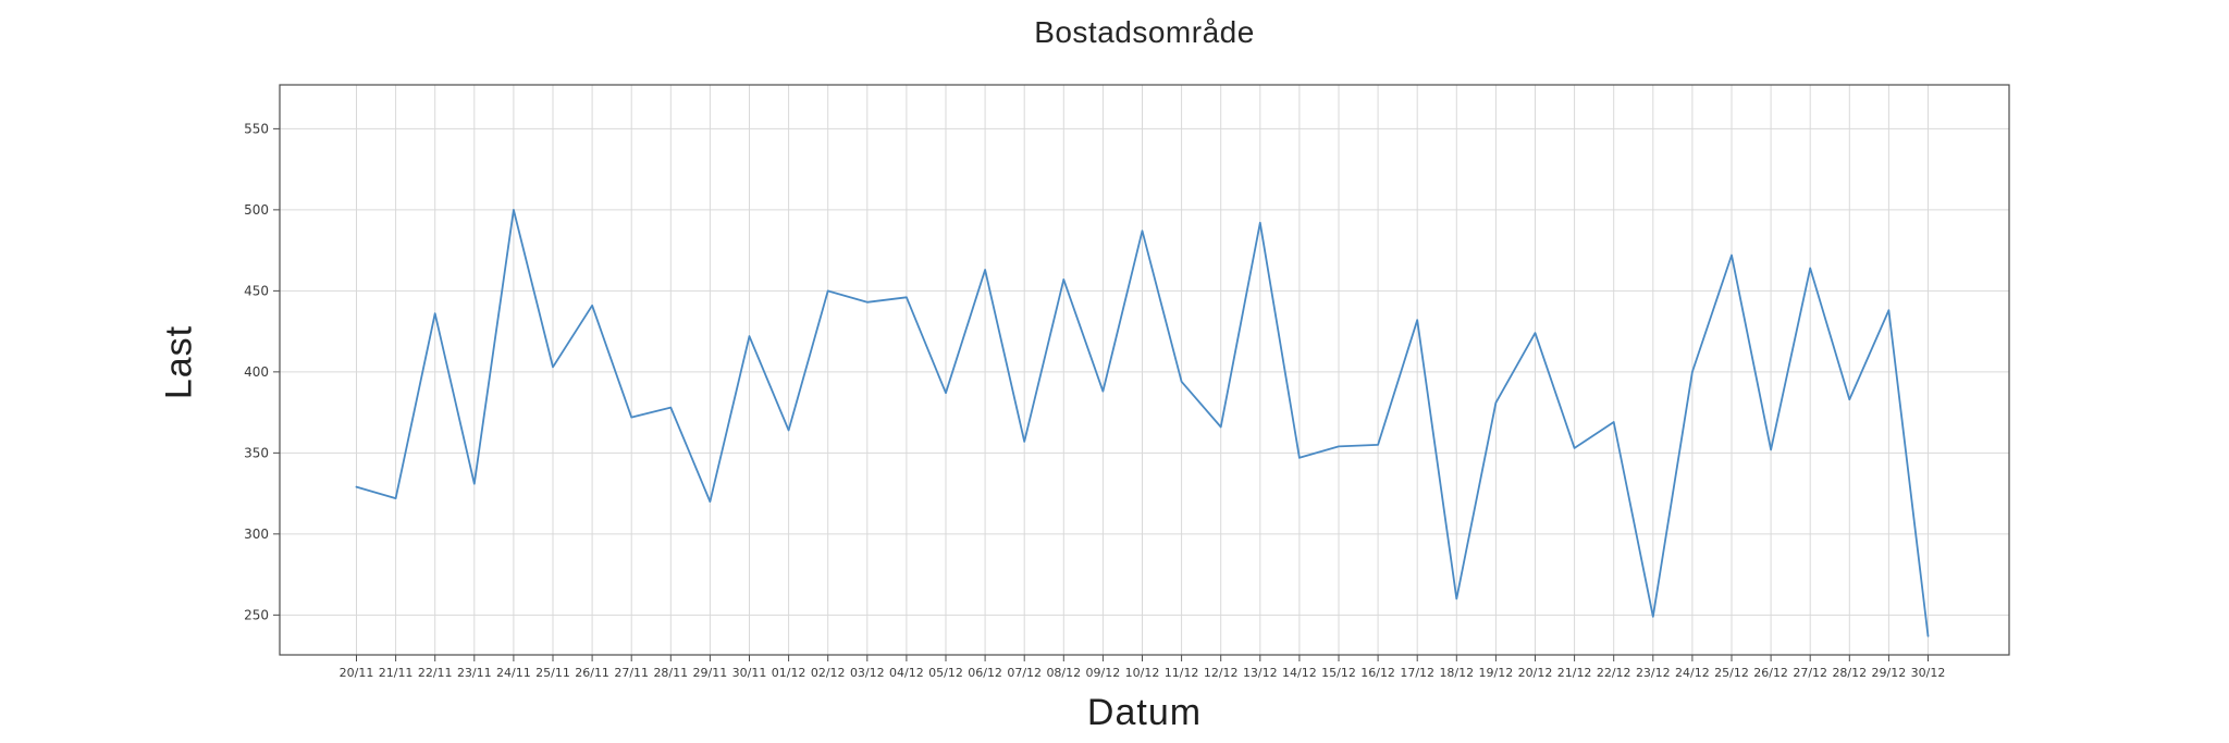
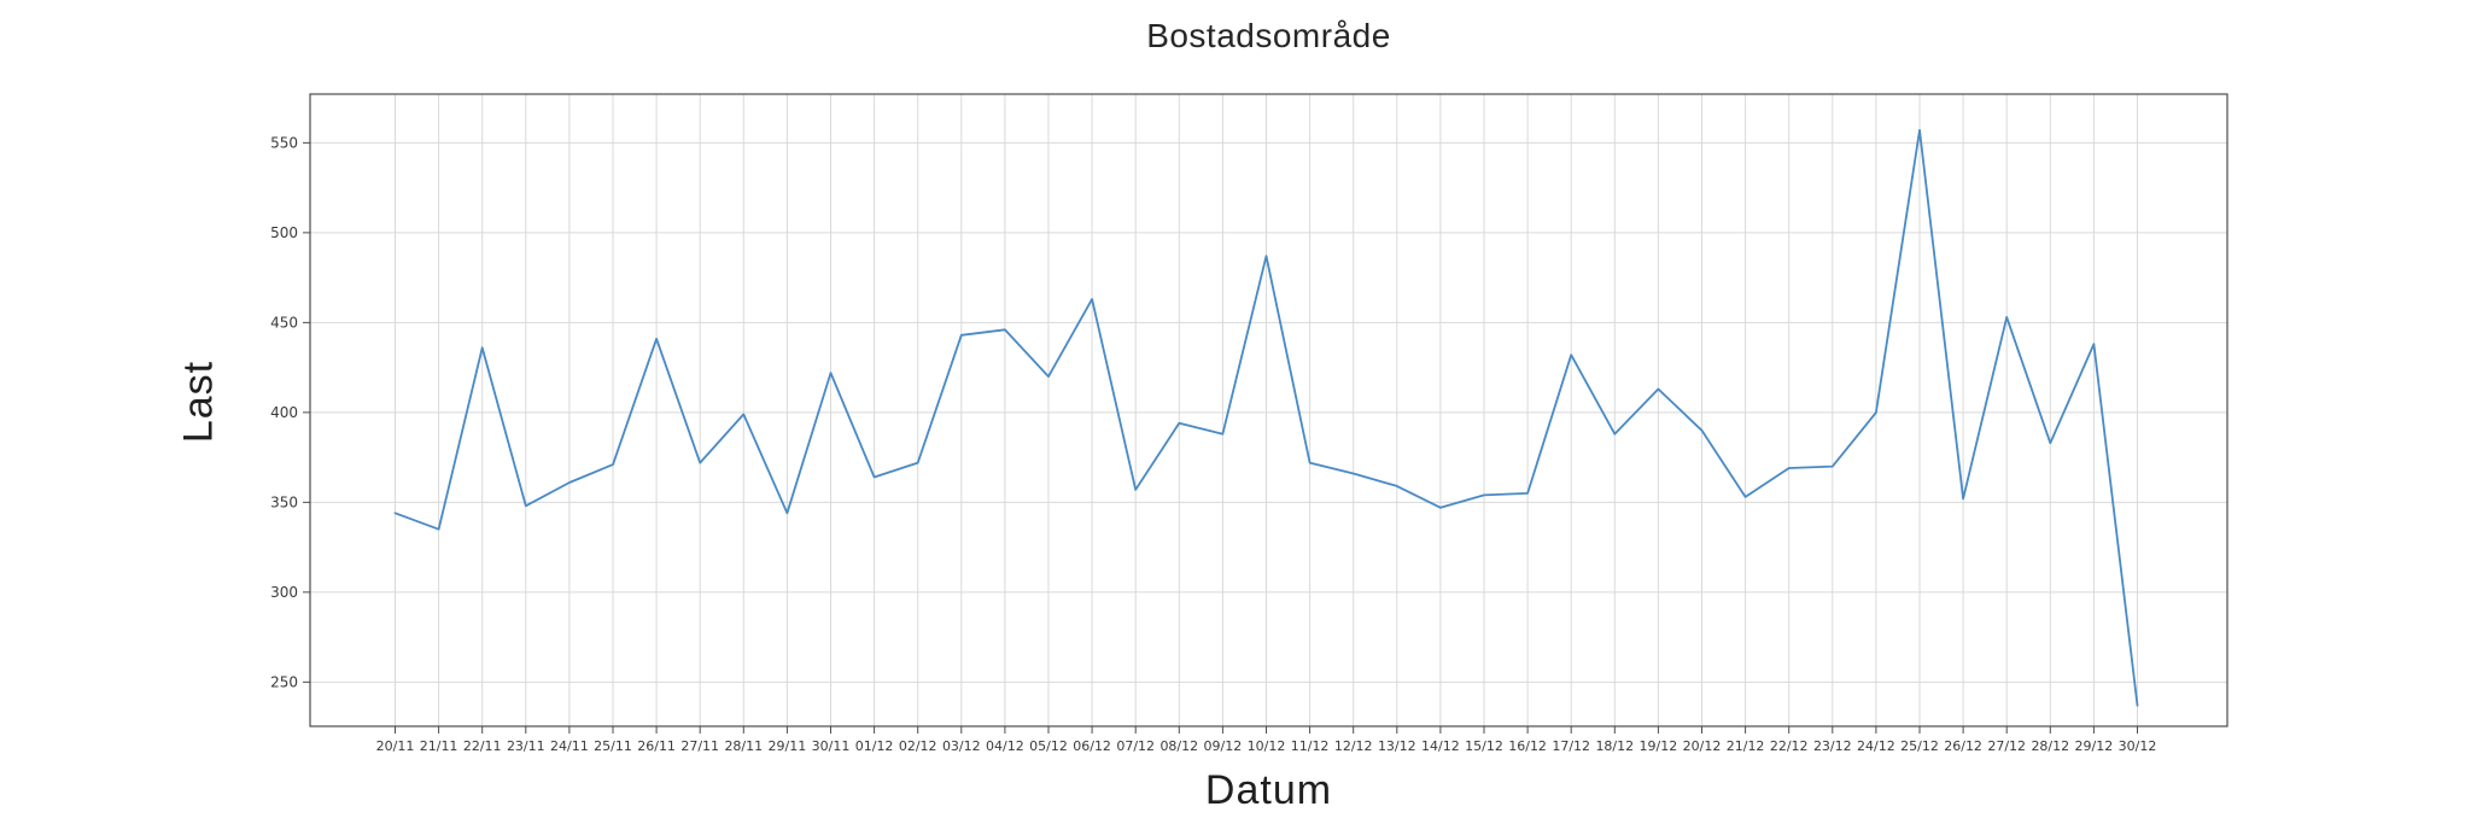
20/11: 329 -> 344
21/11: 322 -> 335
23/11: 331 -> 348
24/11: 500 -> 361
25/11: 403 -> 371
28/11: 378 -> 399
29/11: 320 -> 344
02/12: 450 -> 372
05/12: 387 -> 420
08/12: 457 -> 394
11/12: 394 -> 372
13/12: 492 -> 359
18/12: 260 -> 388
19/12: 381 -> 413
20/12: 424 -> 390
23/12: 249 -> 370
25/12: 472 -> 557
27/12: 464 -> 453
